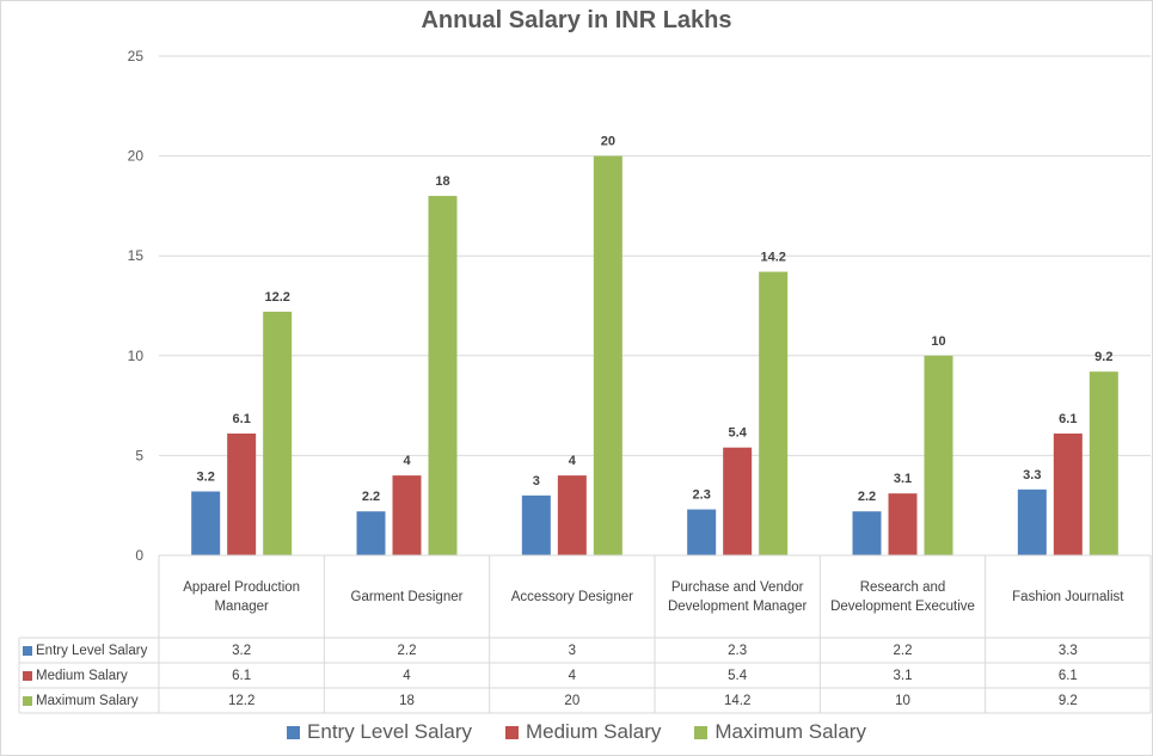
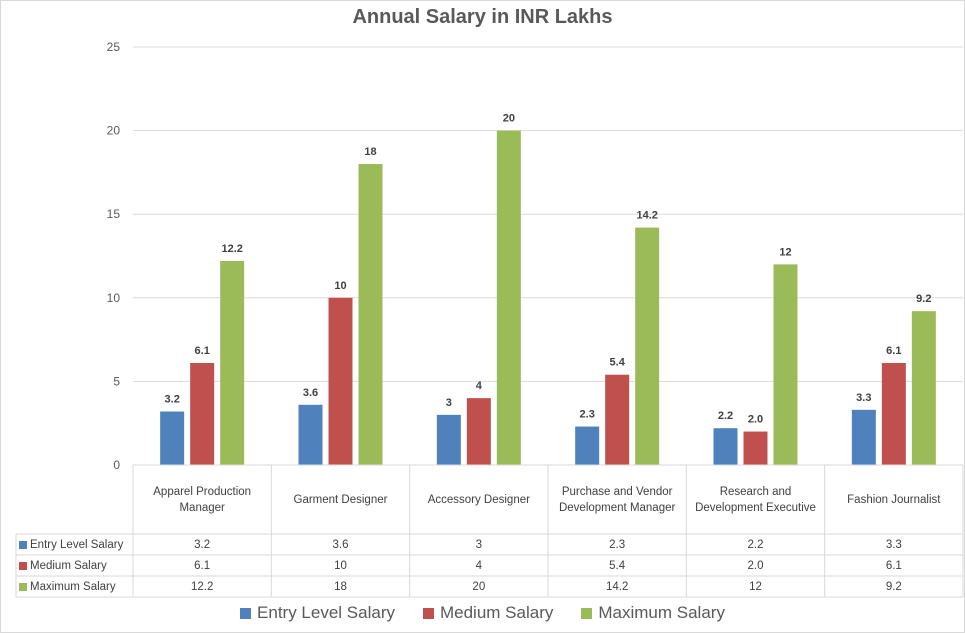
Entry Level Salary/Garment Designer: 2.2 -> 3.6
Medium Salary/Garment Designer: 4 -> 10
Medium Salary/Research and Development Executive: 3.1 -> 2.0
Maximum Salary/Research and Development Executive: 10 -> 12
